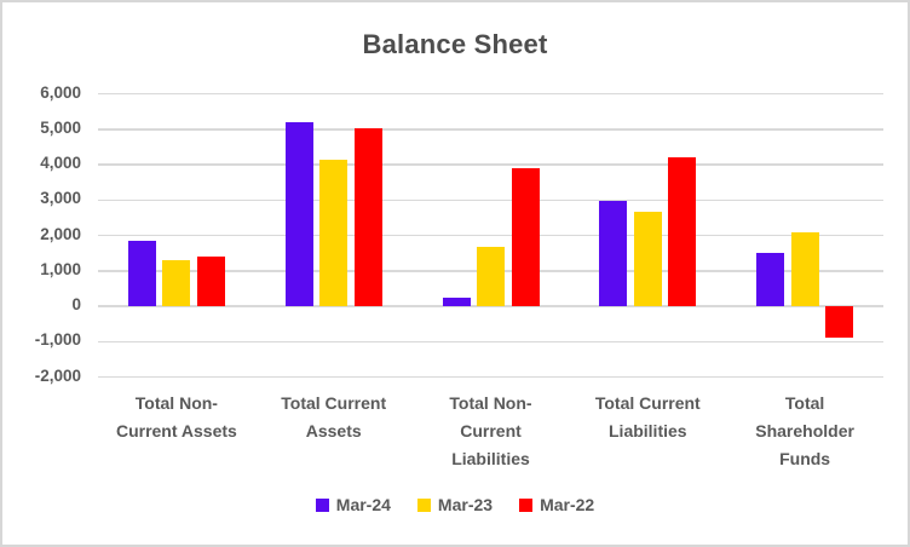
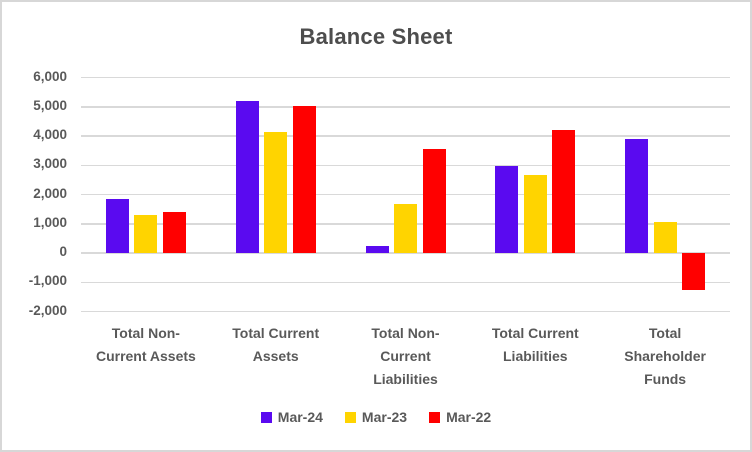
Mar-22/Total Non- Current Liabilities: 3900 -> 3600
Mar-24/Total Shareholder Funds: 1500 -> 3900
Mar-23/Total Shareholder Funds: 2100 -> 1100
Mar-22/Total Shareholder Funds: -900 -> -1300
